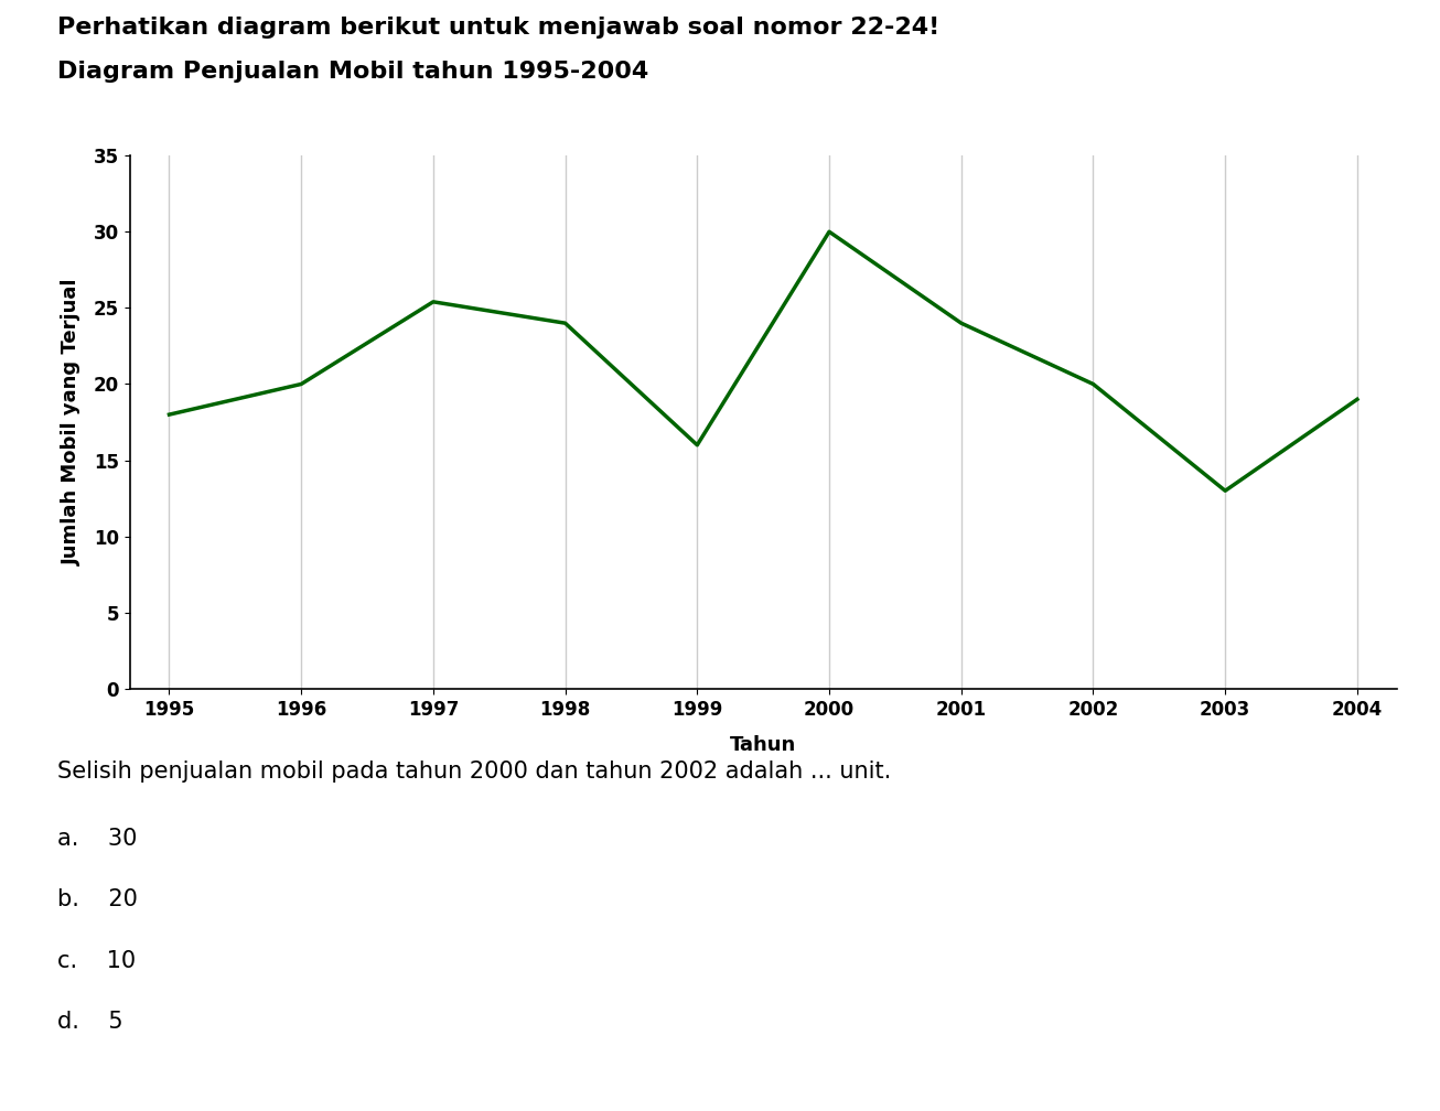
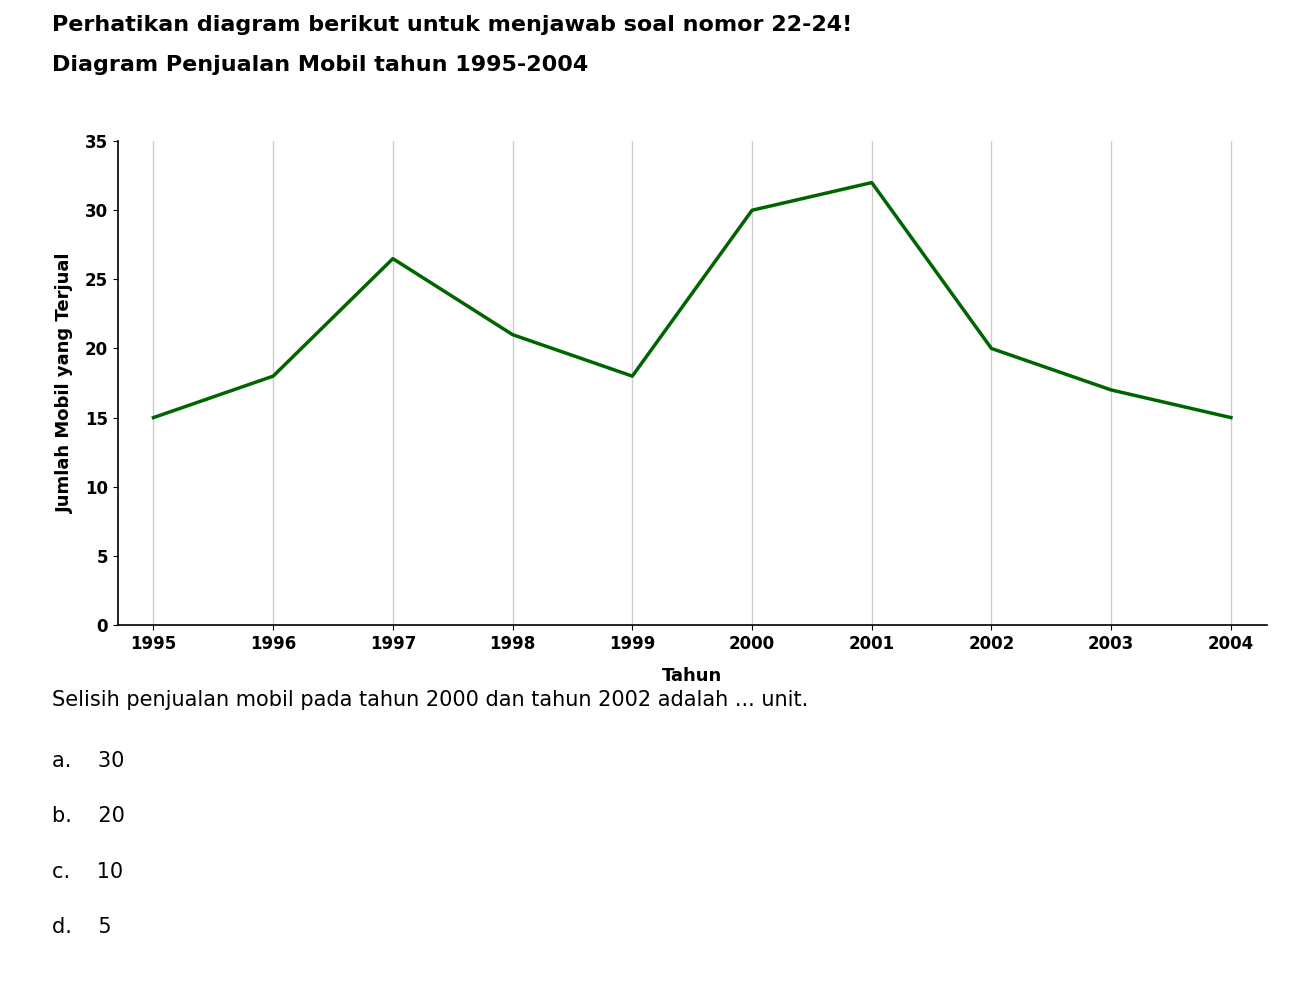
1995: 18.0 -> 15.0
1996: 20.0 -> 18.0
1997: 25.4 -> 26.5
1998: 24.0 -> 21.0
1999: 16.0 -> 18.0
2001: 24.0 -> 32.0
2003: 13.0 -> 17.0
2004: 19.0 -> 15.0
